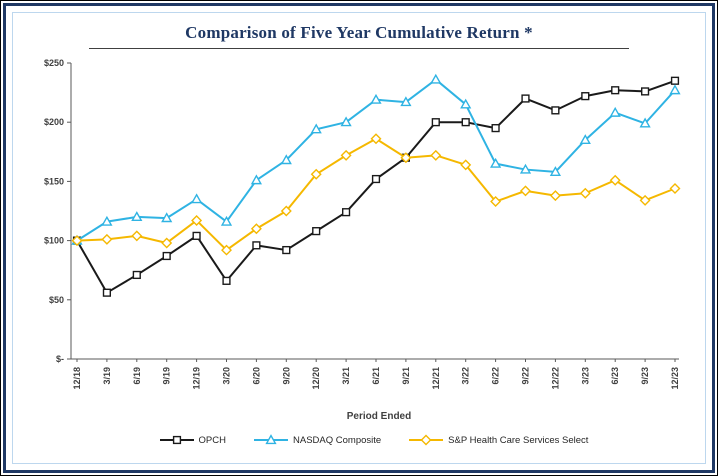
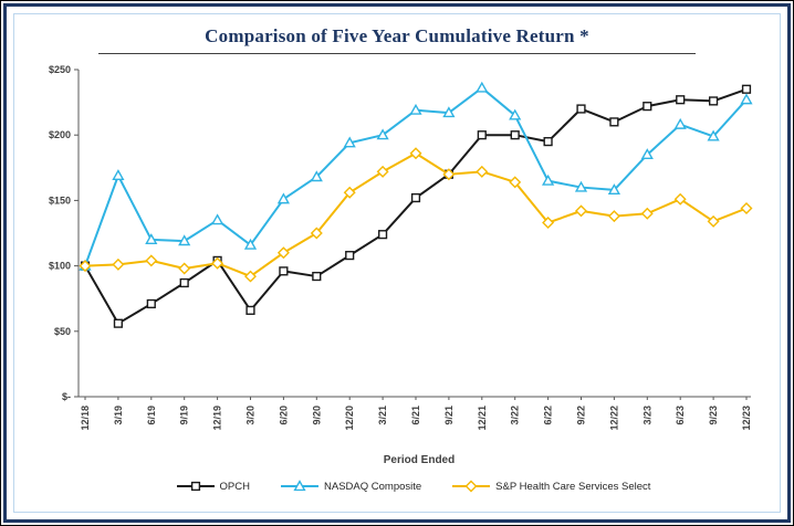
NASDAQ Composite/3/19: $116 -> $169
S&P Health Care Services Select/12/19: $117 -> $102
